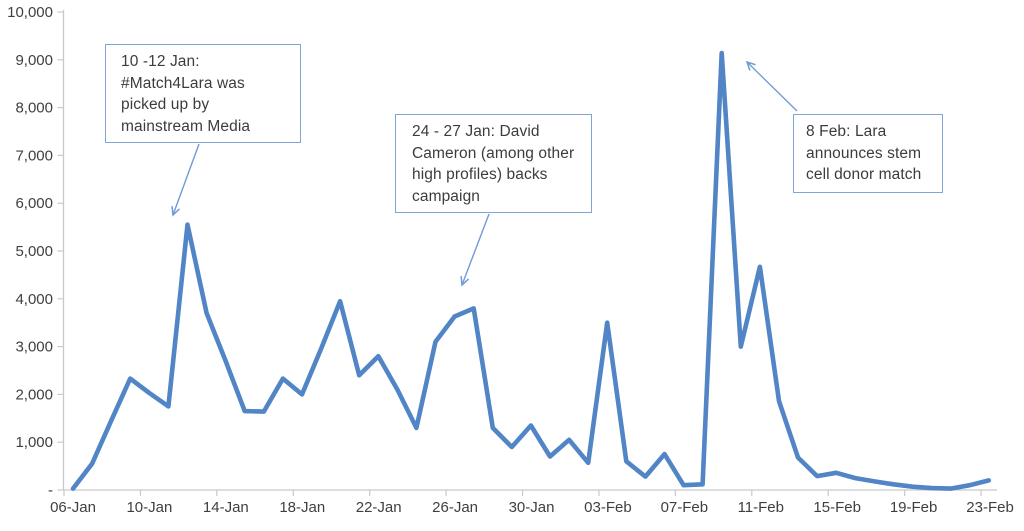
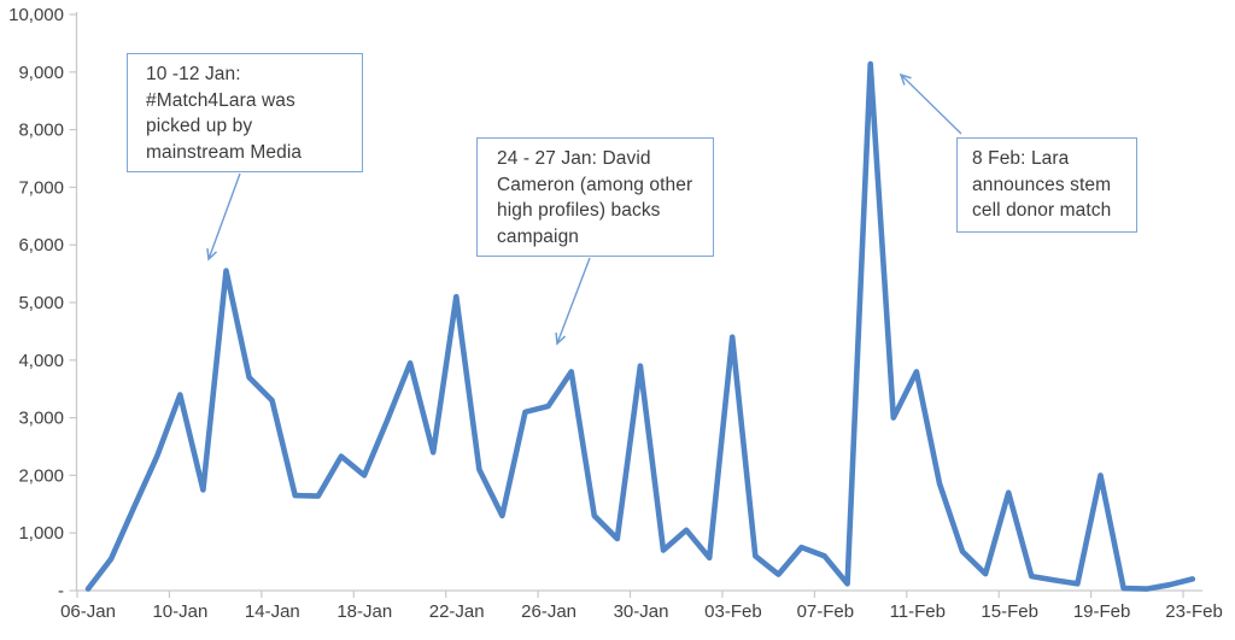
10-Jan: 2000 -> 3400
14-Jan: 2700 -> 3300
22-Jan: 2800 -> 5100
26-Jan: 3600 -> 3200
30-Jan: 1400 -> 3900
03-Feb: 3500 -> 4400
07-Feb: 100 -> 600
11-Feb: 4700 -> 3800
15-Feb: 400 -> 1700
19-Feb: 100 -> 2000
